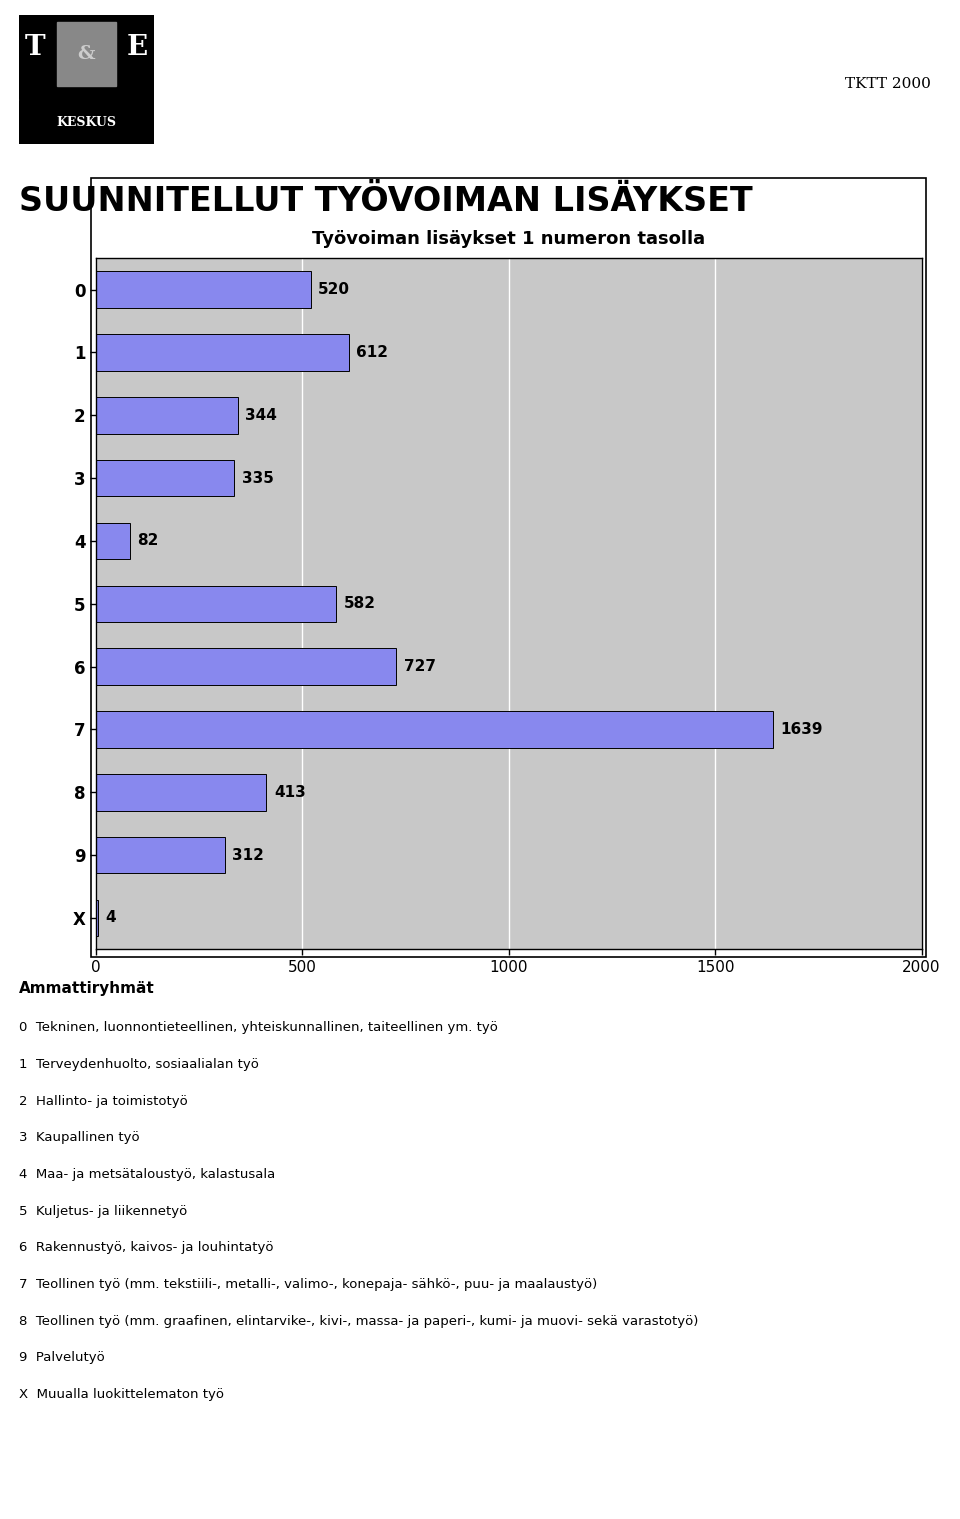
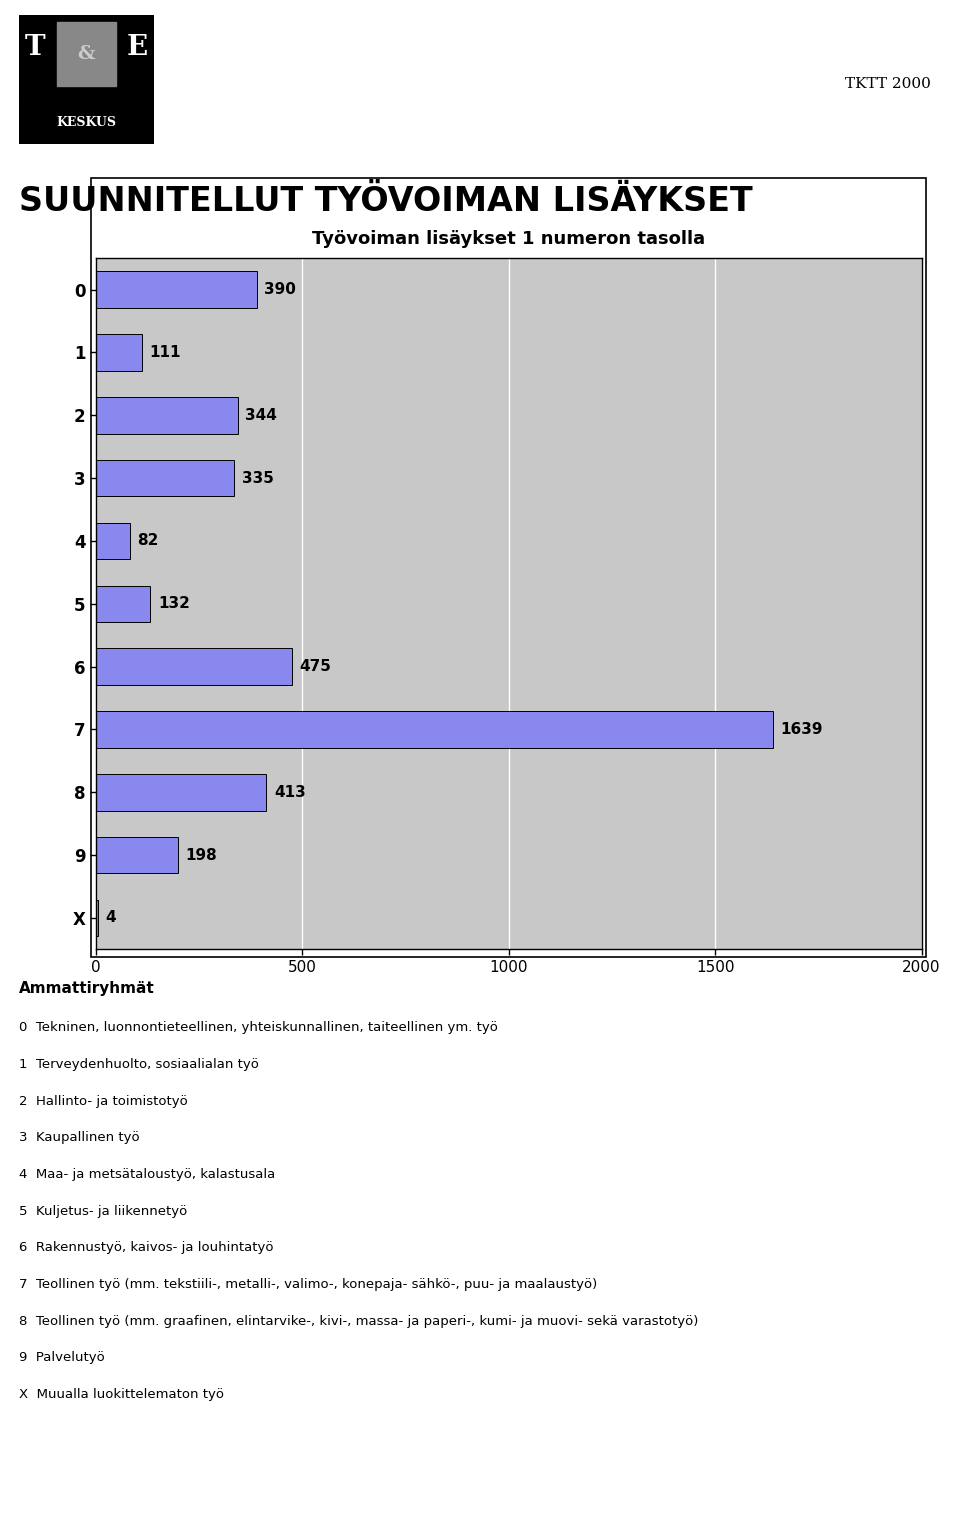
0: 520 -> 390
1: 612 -> 111
5: 582 -> 132
6: 727 -> 475
9: 312 -> 198
